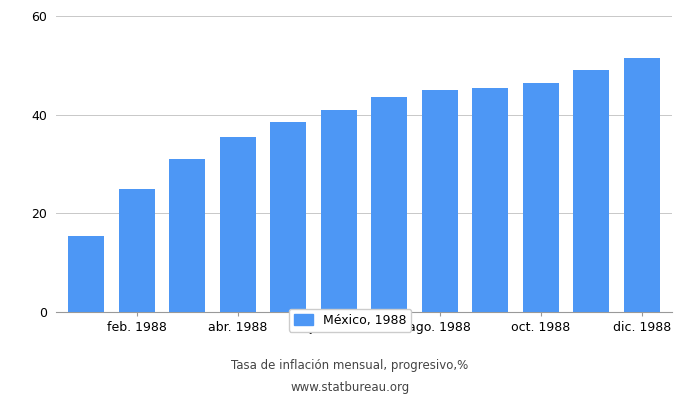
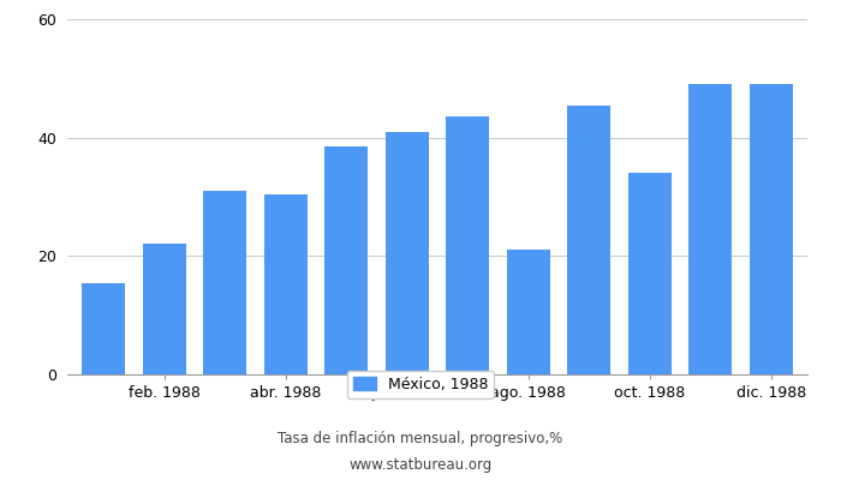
feb. 1988: 25.0 -> 22.0
abr. 1988: 35.5 -> 30.5
ago. 1988: 45.0 -> 21.0
oct. 1988: 46.5 -> 34.0
dic. 1988: 51.5 -> 49.0
